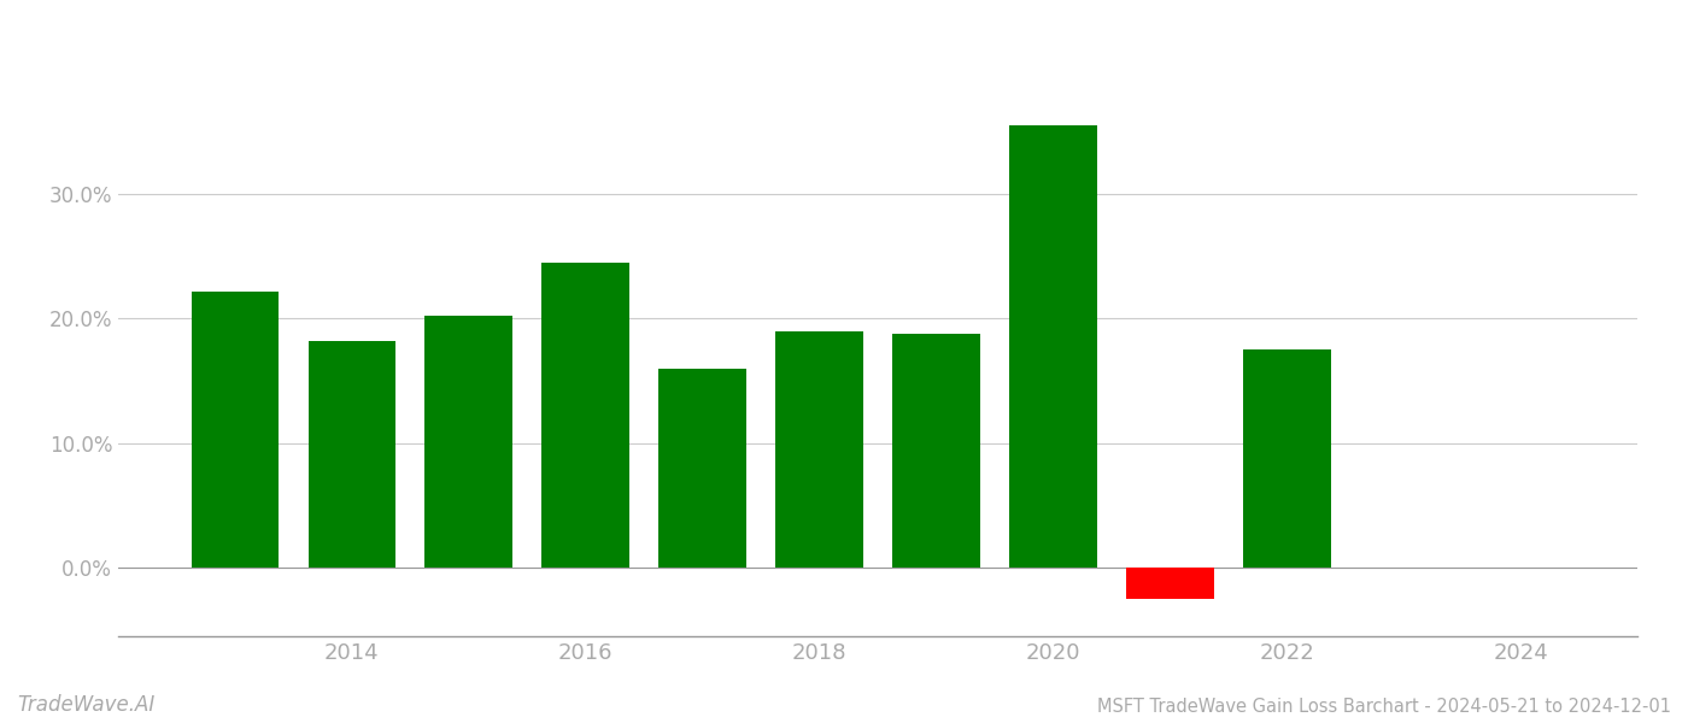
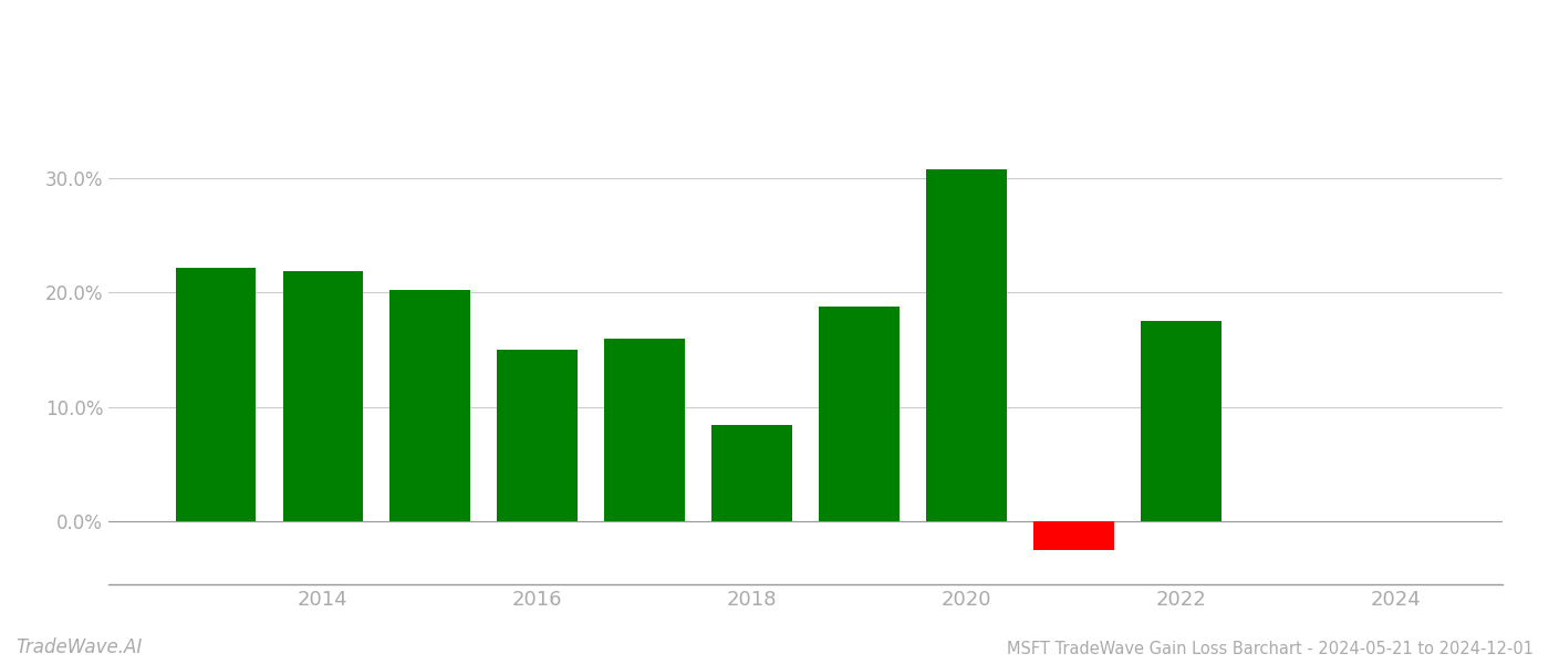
2014: 18.2% -> 21.9%
2016: 24.5% -> 15.0%
2018: 19.0% -> 8.4%
2020: 35.5% -> 30.8%
